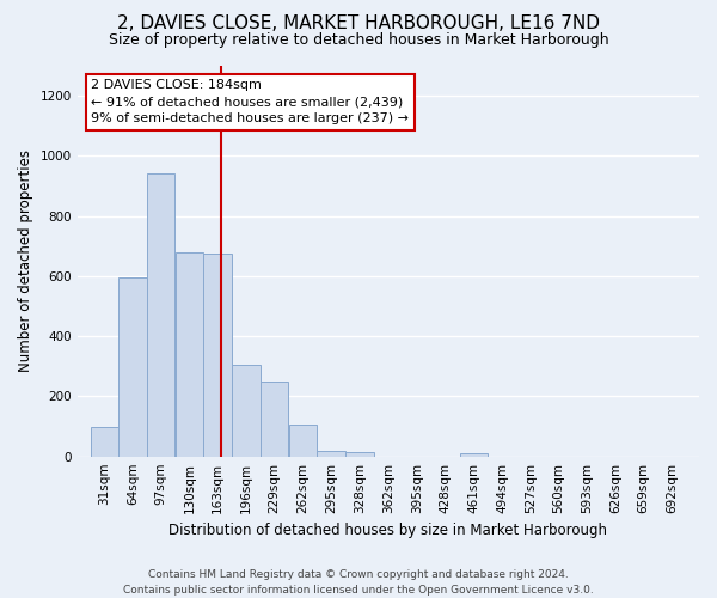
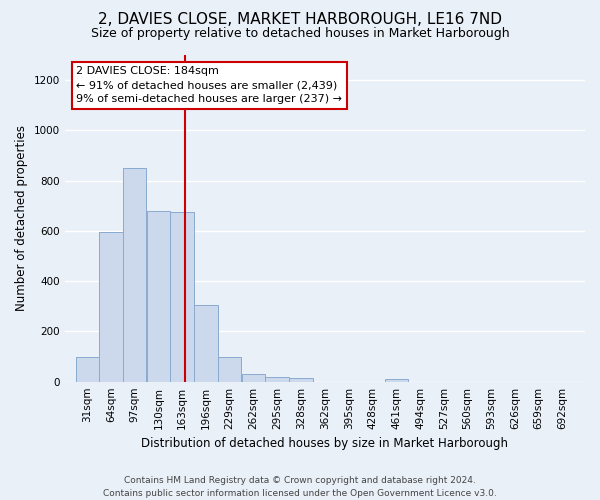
97sqm: 940 -> 850
229sqm: 250 -> 100
262sqm: 105 -> 30
